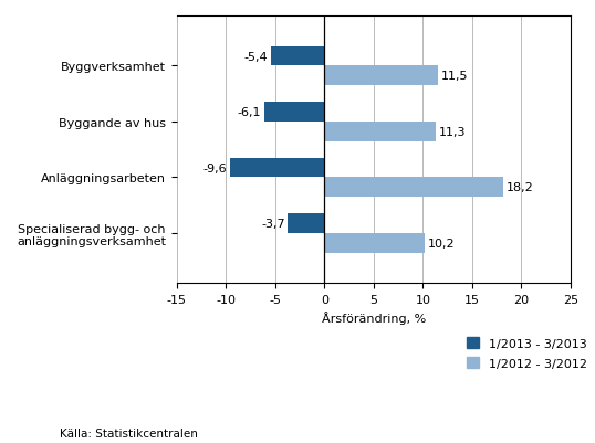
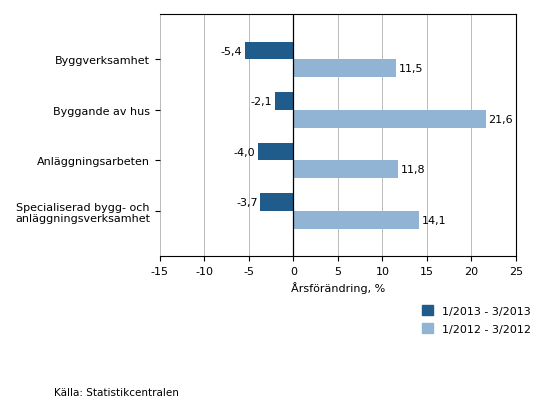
1/2013 - 3/2013/Byggande av hus: -6,1 -> -2,1
1/2012 - 3/2012/Byggande av hus: 11,3 -> 21,6
1/2013 - 3/2013/Anläggningsarbeten: -9,6 -> -4,0
1/2012 - 3/2012/Anläggningsarbeten: 18,2 -> 11,8
1/2012 - 3/2012/Specialiserad bygg- och anläggningsverksamhet: 10,2 -> 14,1
